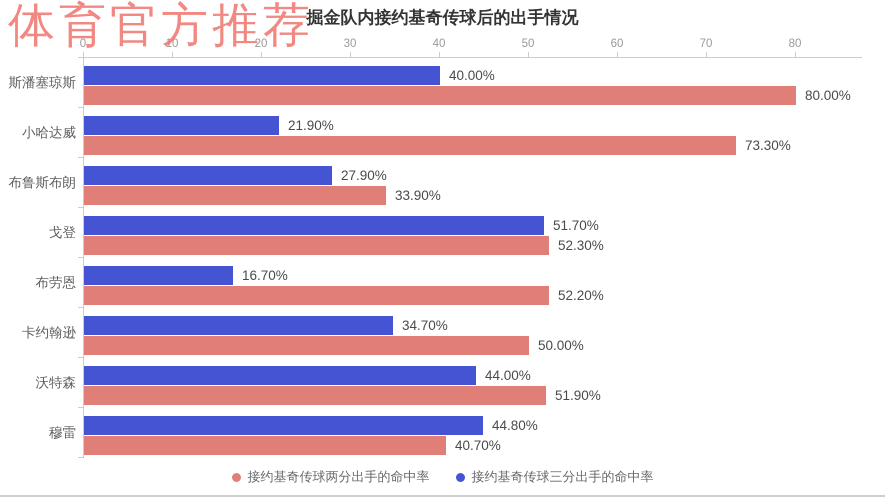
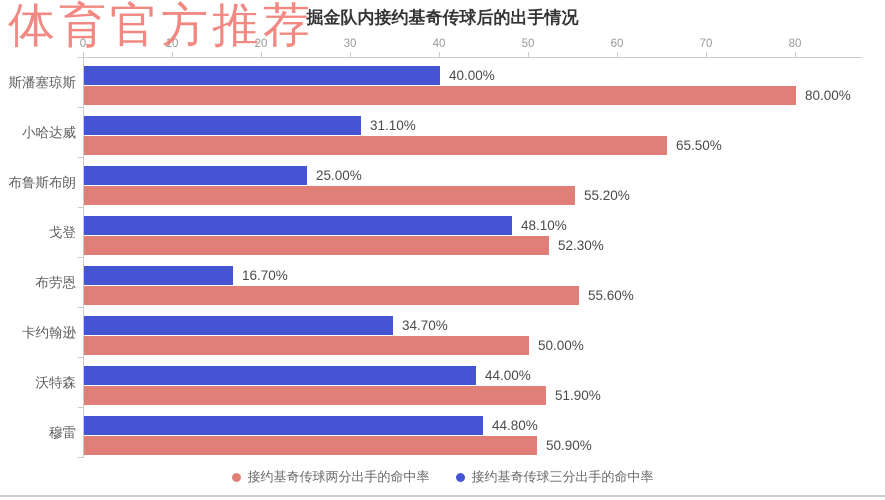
接约基奇传球两分出手的命中率/小哈达威: 73.30% -> 65.50%
接约基奇传球三分出手的命中率/小哈达威: 21.90% -> 31.10%
接约基奇传球两分出手的命中率/布鲁斯布朗: 33.90% -> 55.20%
接约基奇传球三分出手的命中率/布鲁斯布朗: 27.90% -> 25.00%
接约基奇传球三分出手的命中率/戈登: 51.70% -> 48.10%
接约基奇传球两分出手的命中率/布劳恩: 52.20% -> 55.60%
接约基奇传球两分出手的命中率/穆雷: 40.70% -> 50.90%
